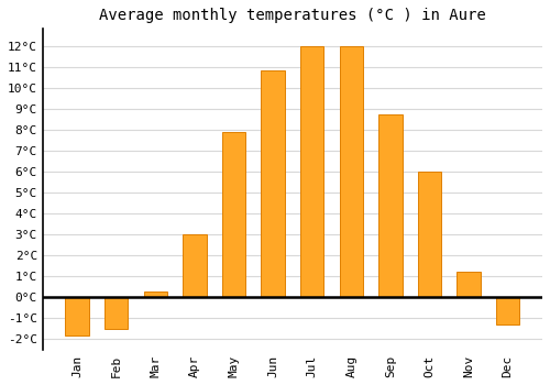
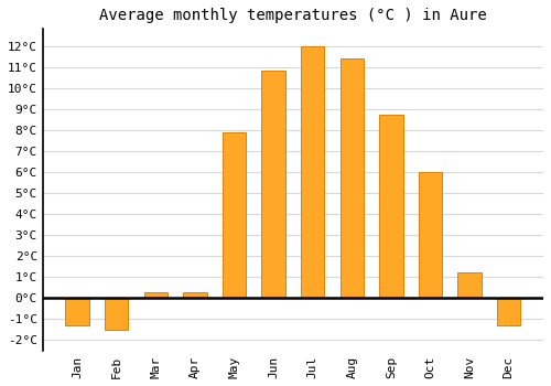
Jan: -1.8°C -> -1.3°C
Apr: 3.0°C -> 0.3°C
Aug: 12.0°C -> 11.4°C
